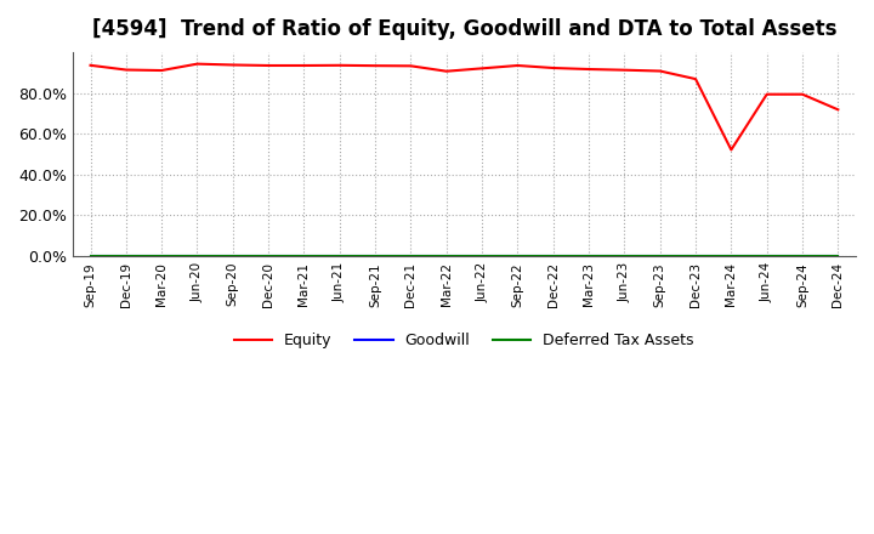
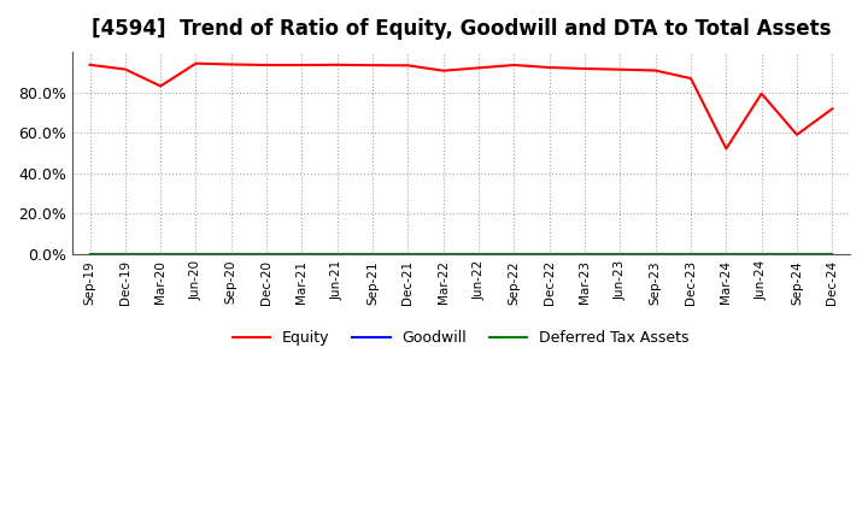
Equity/Mar-20: 91% -> 83%
Equity/Sep-24: 79% -> 59%
